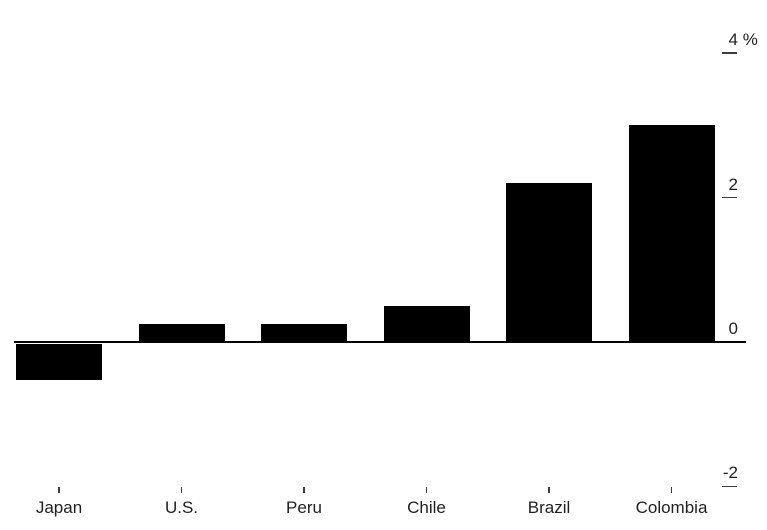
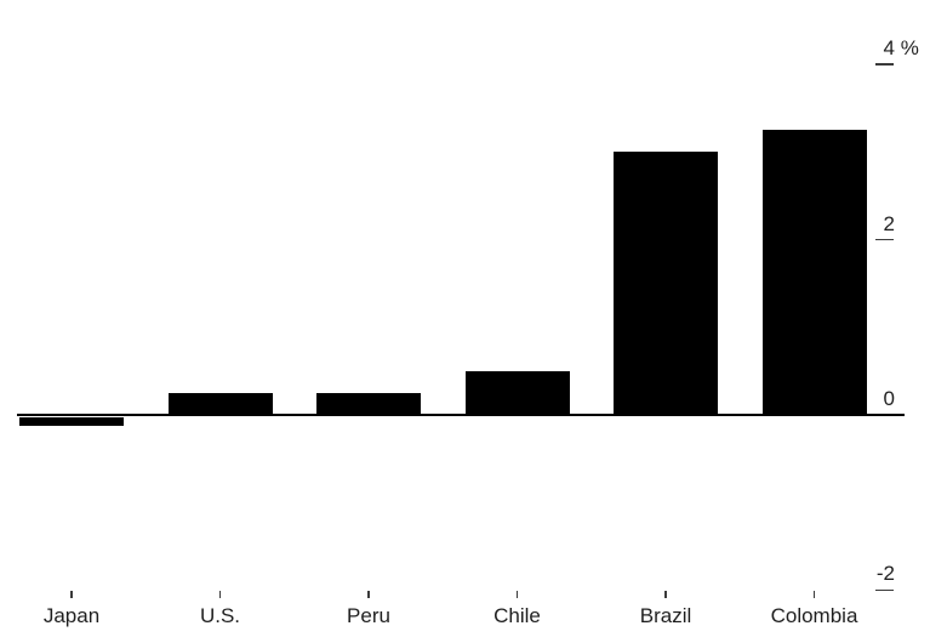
Japan: -0.5 -> -0.1
Brazil: 2.2 -> 3.0
Colombia: 3.0 -> 3.2
